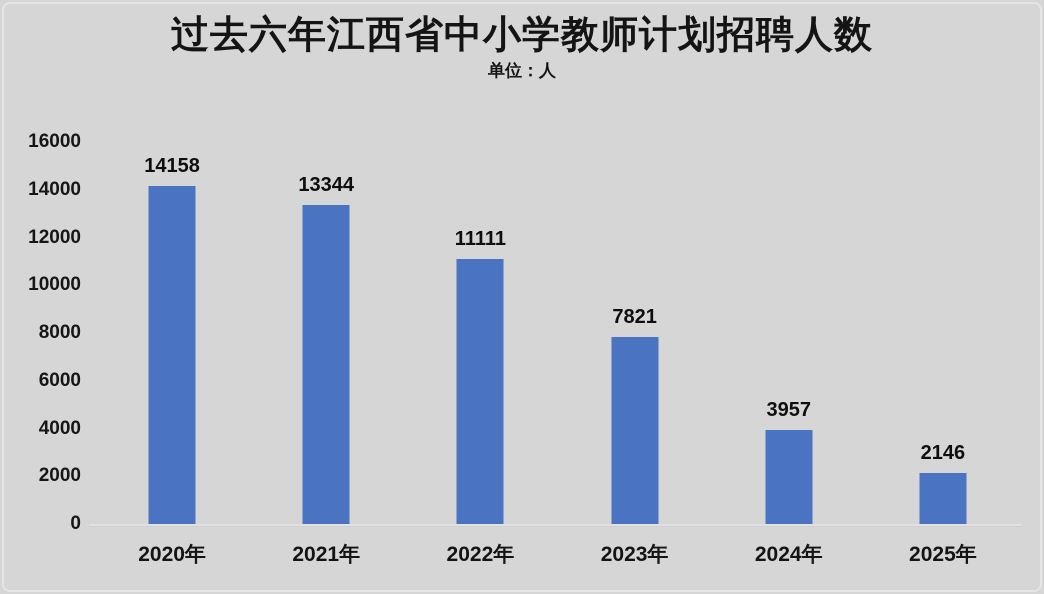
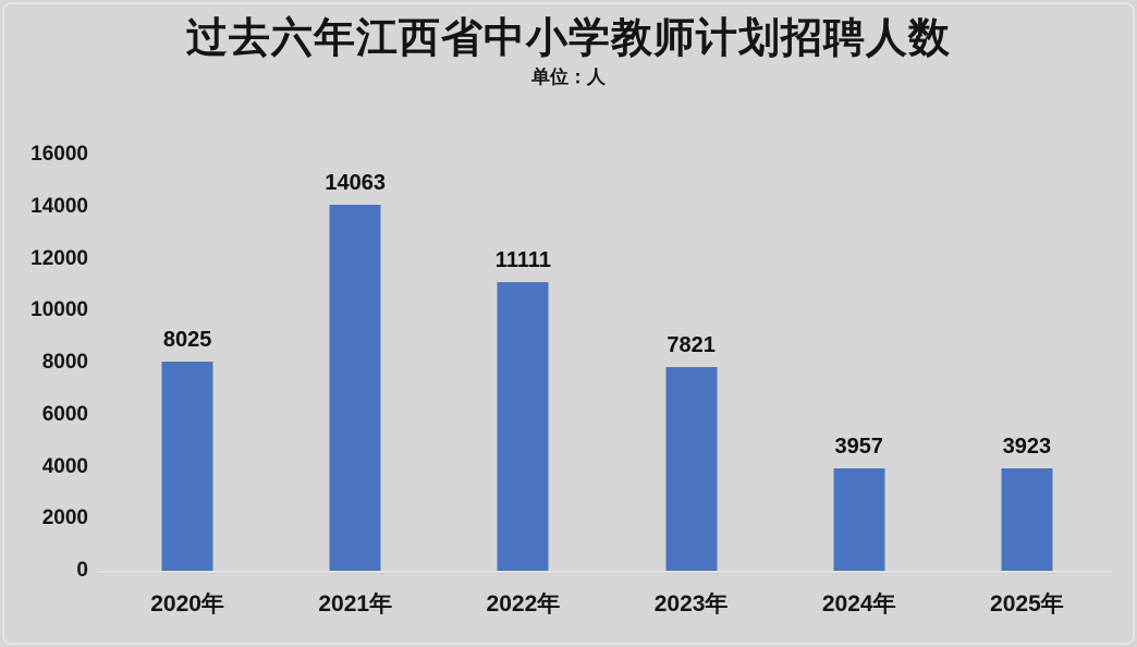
2020年: 14158 -> 8025
2021年: 13344 -> 14063
2025年: 2146 -> 3923
